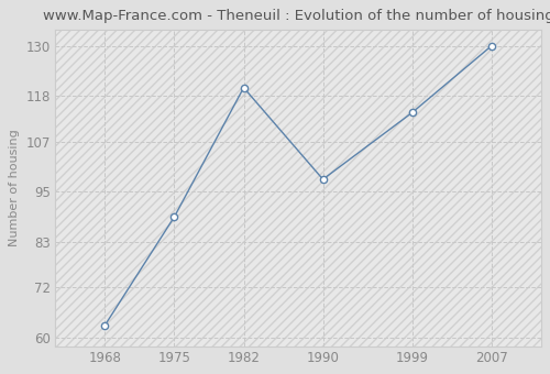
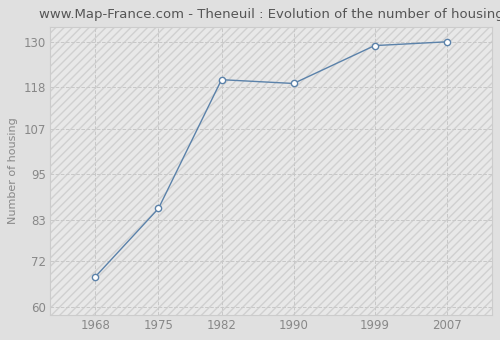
1968: 63 -> 68
1975: 89 -> 86
1990: 98 -> 119
1999: 114 -> 129
